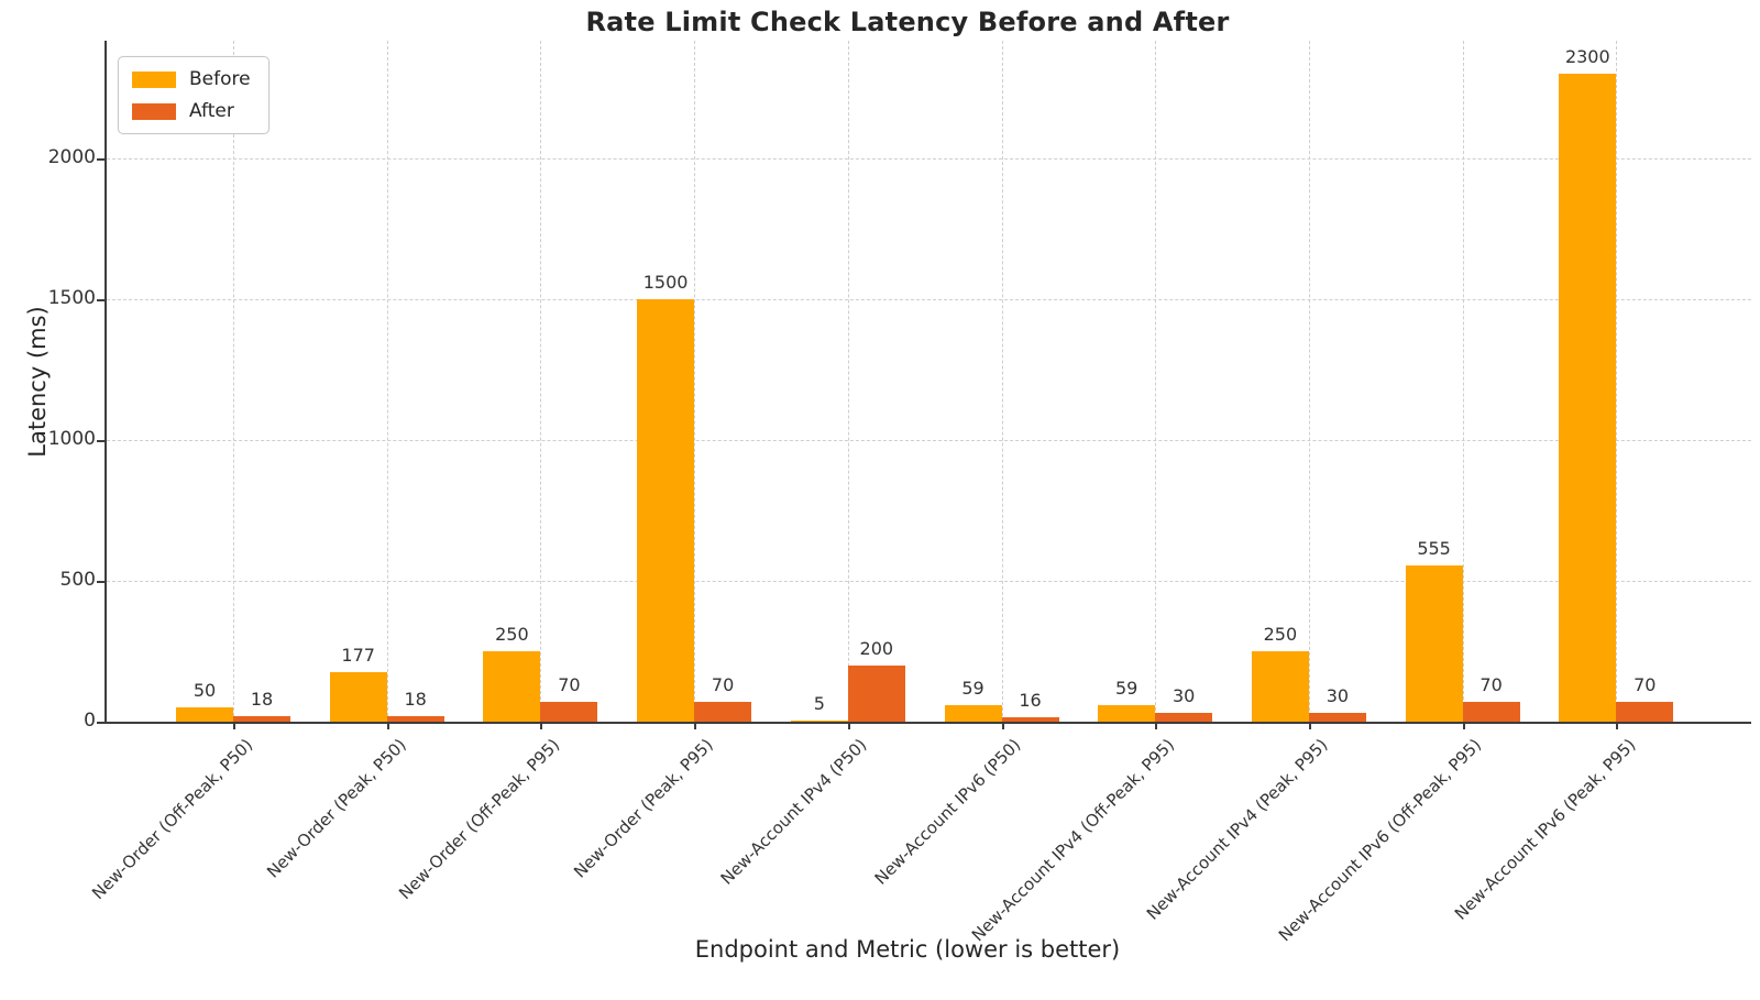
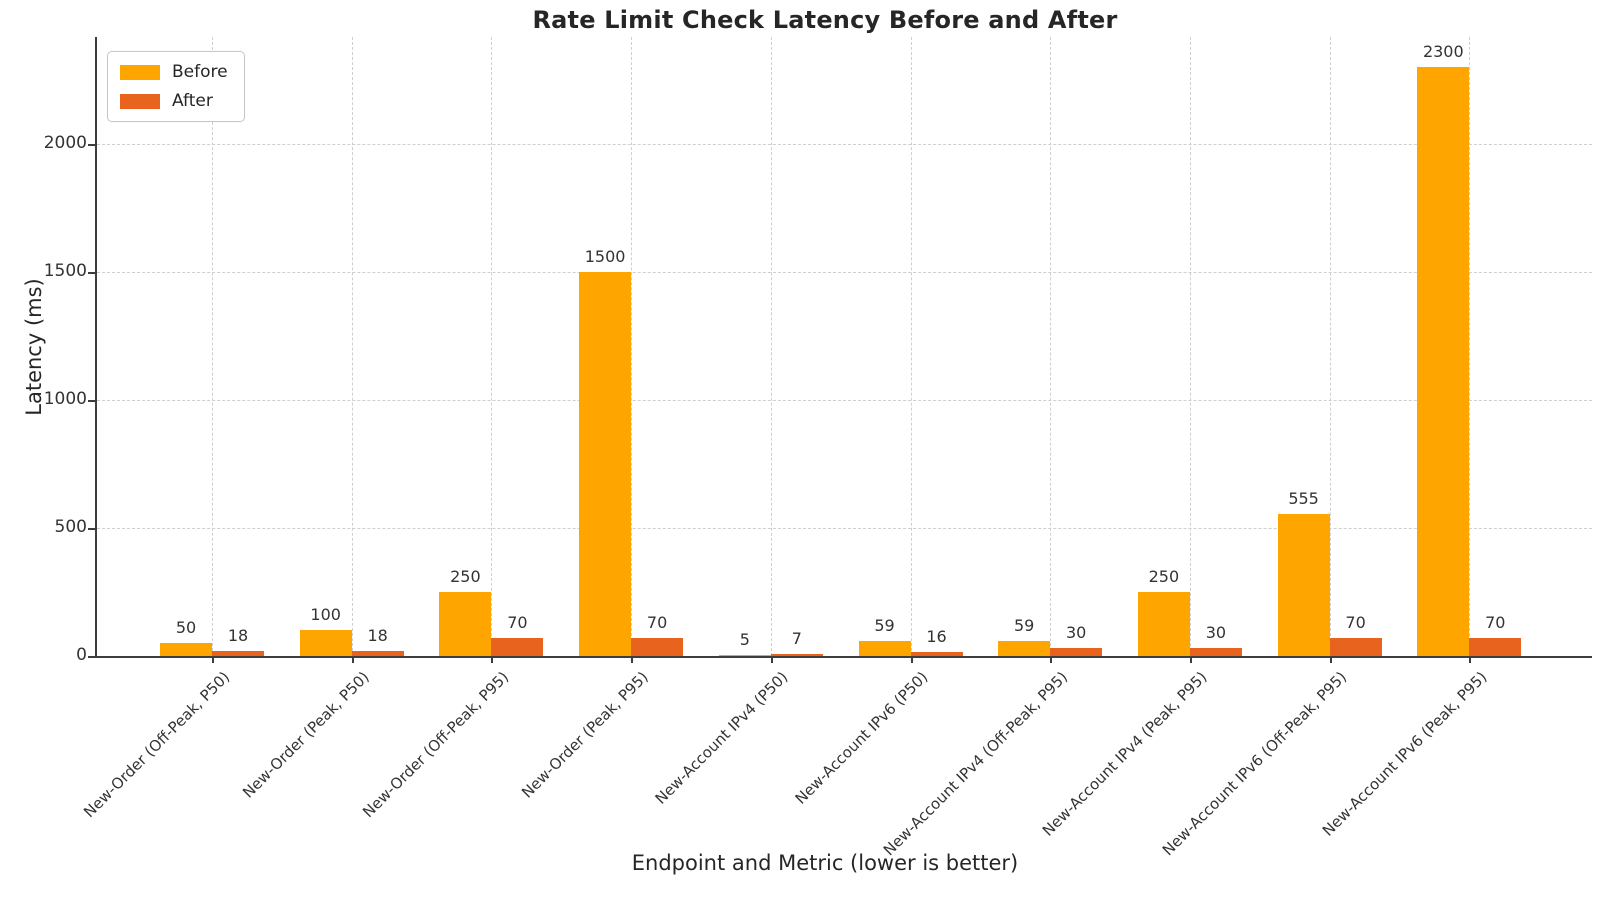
Before/New-Order (Peak, P50): 177 -> 100
After/New-Account IPv4 (P50): 200 -> 7
